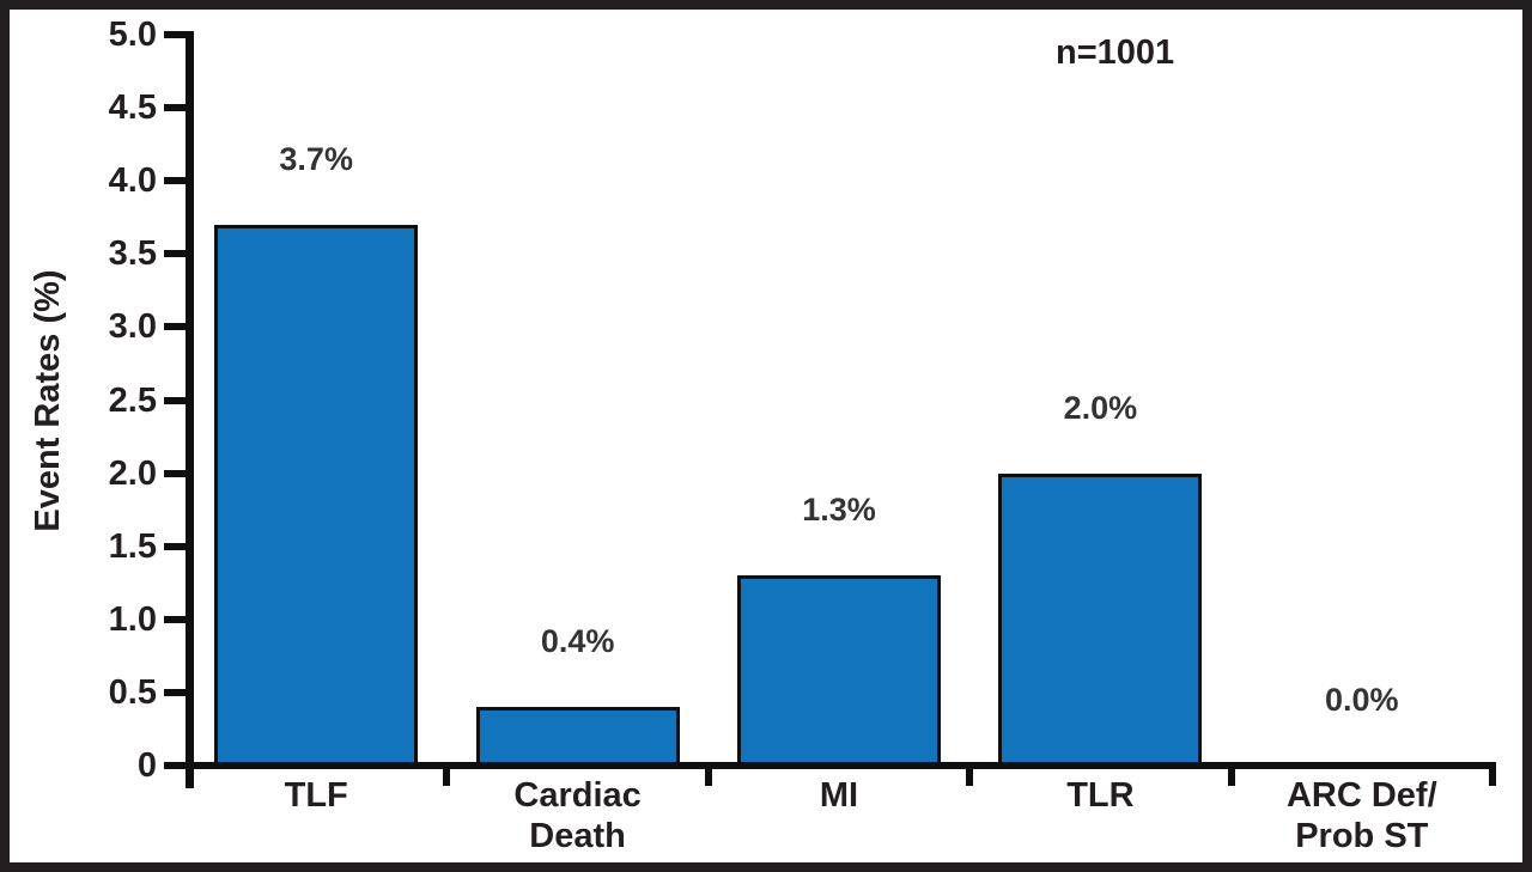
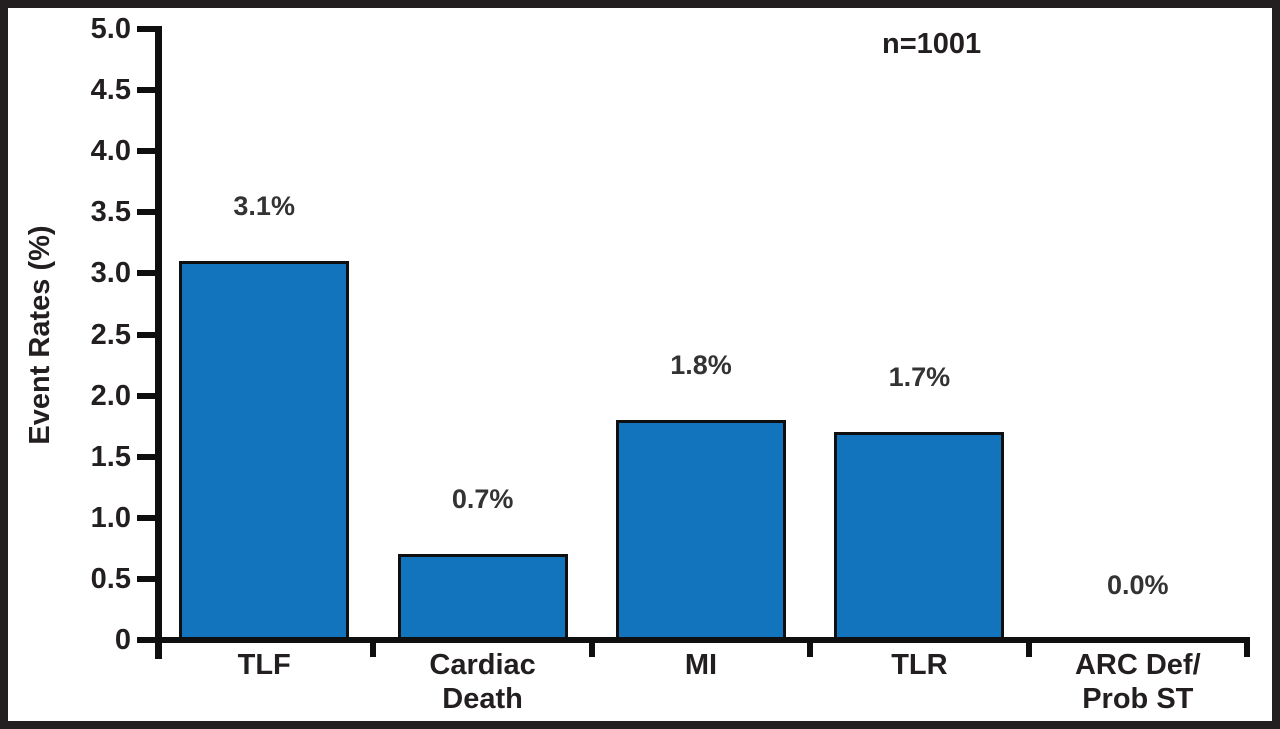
TLF: 3.7% -> 3.1%
Cardiac Death: 0.4% -> 0.7%
MI: 1.3% -> 1.8%
TLR: 2.0% -> 1.7%
